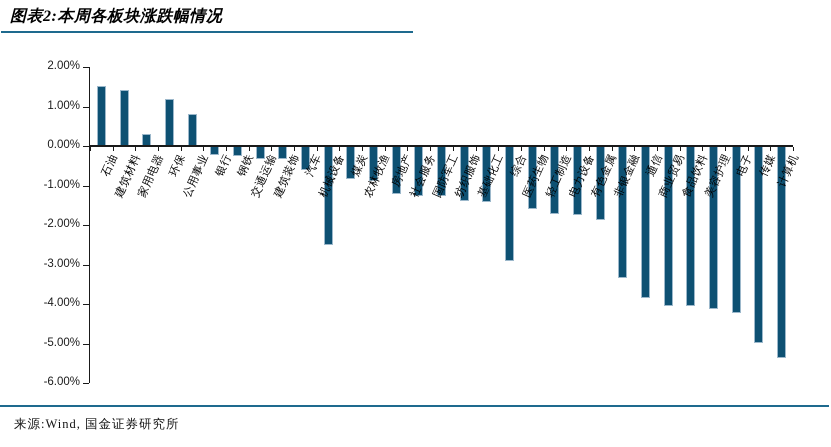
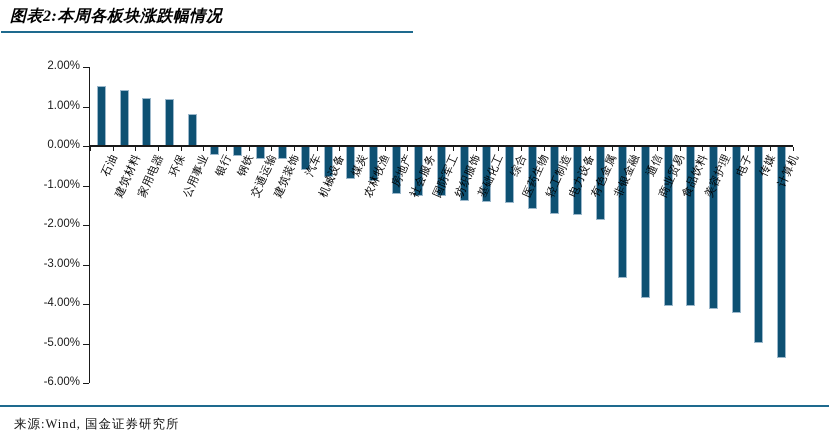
家用电器: 0.3% -> 1.2%
机械设备: -2.5% -> -0.8%
综合: -2.9% -> -1.4%
